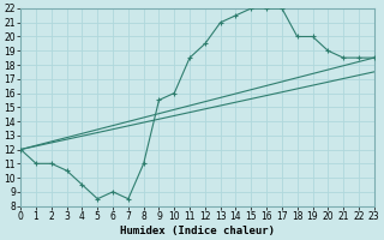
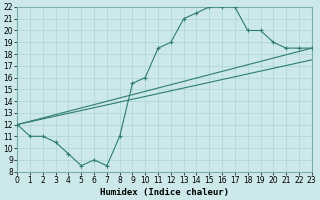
12: 19.5 -> 19.0
